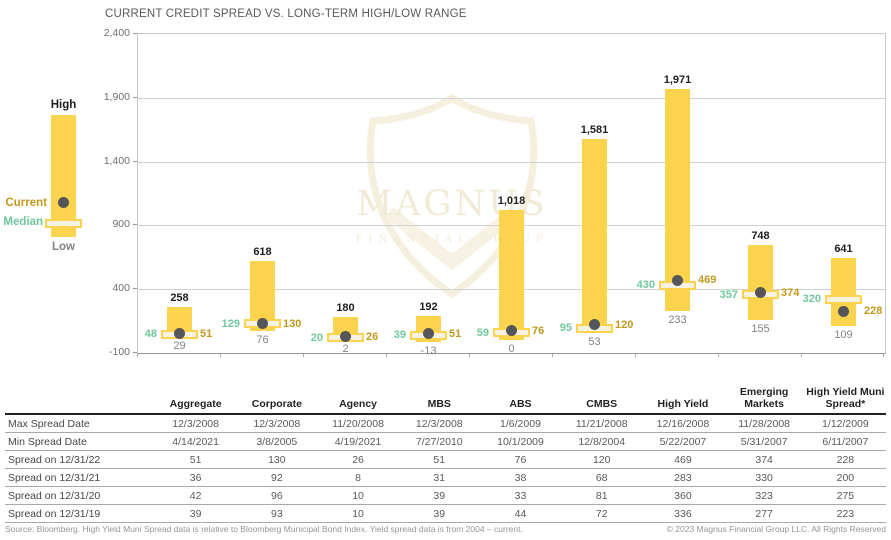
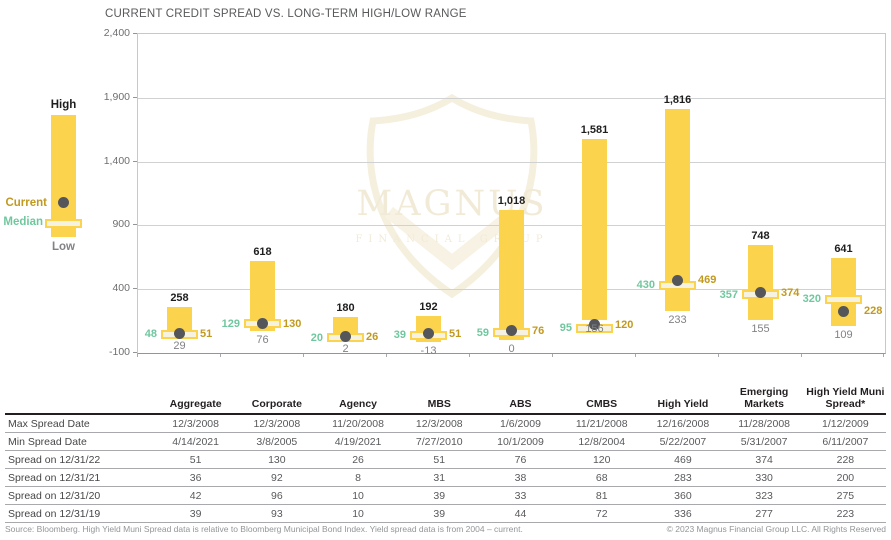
Low/CMBS: 53 -> 156
High/High Yield: 1,971 -> 1,816
